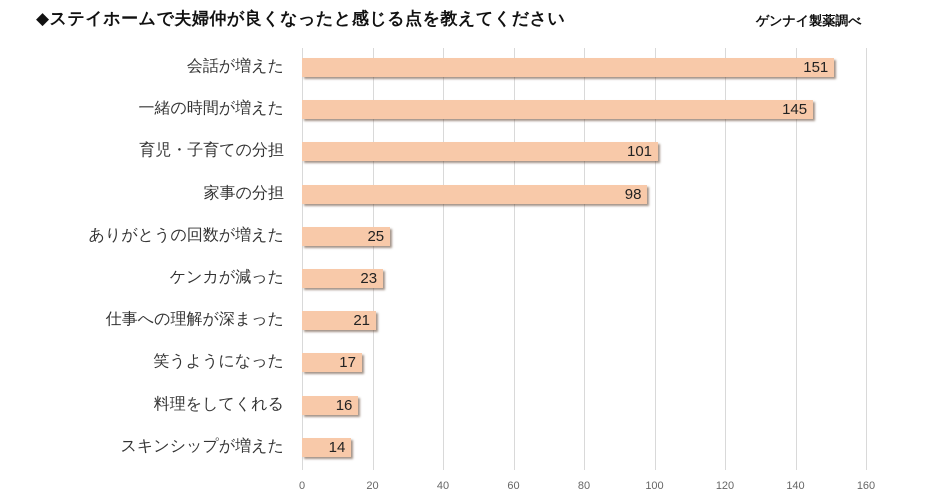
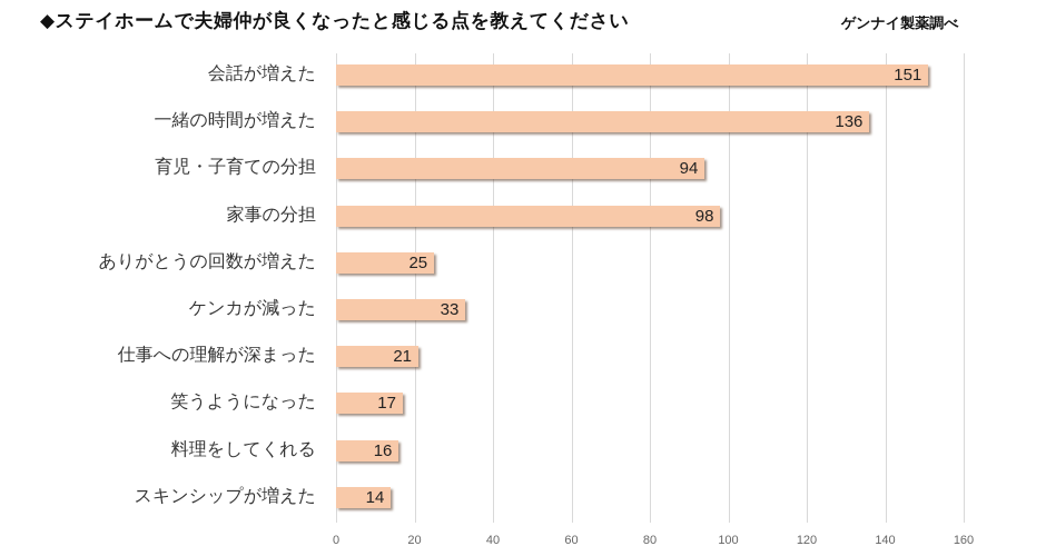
一緒の時間が増えた: 145 -> 136
育児・子育ての分担: 101 -> 94
ケンカが減った: 23 -> 33
